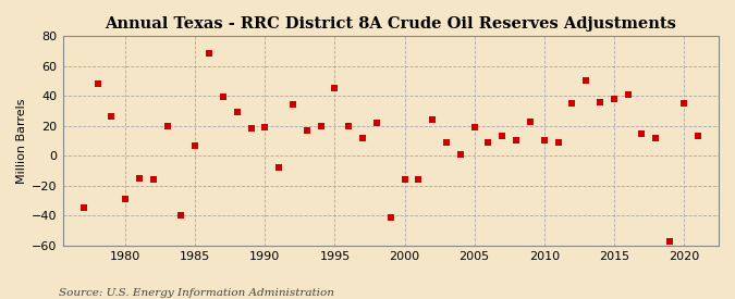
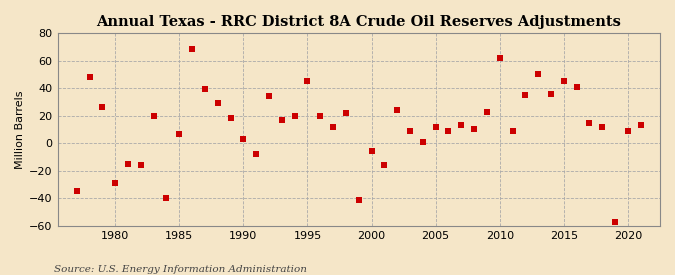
1990: 19 -> 3
2000: -16 -> -6
2005: 19 -> 12
2010: 10 -> 62
2015: 38 -> 45
2020: 35 -> 9
